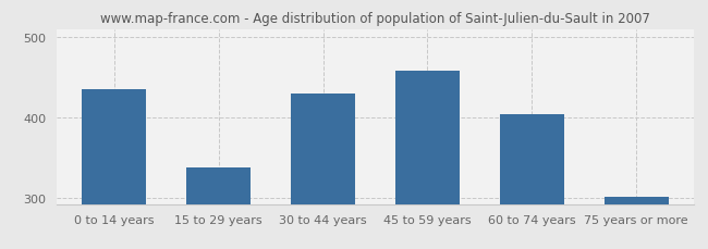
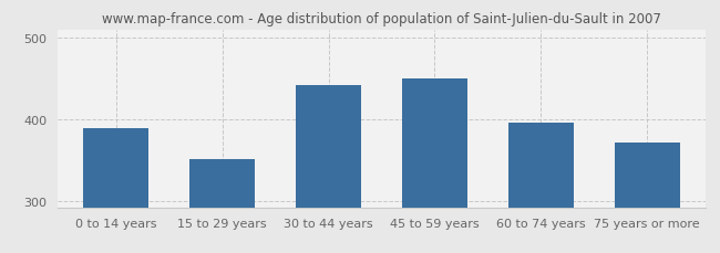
0 to 14 years: 435 -> 390
15 to 29 years: 338 -> 352
30 to 44 years: 430 -> 442
45 to 59 years: 458 -> 450
60 to 74 years: 405 -> 396
75 years or more: 302 -> 372
